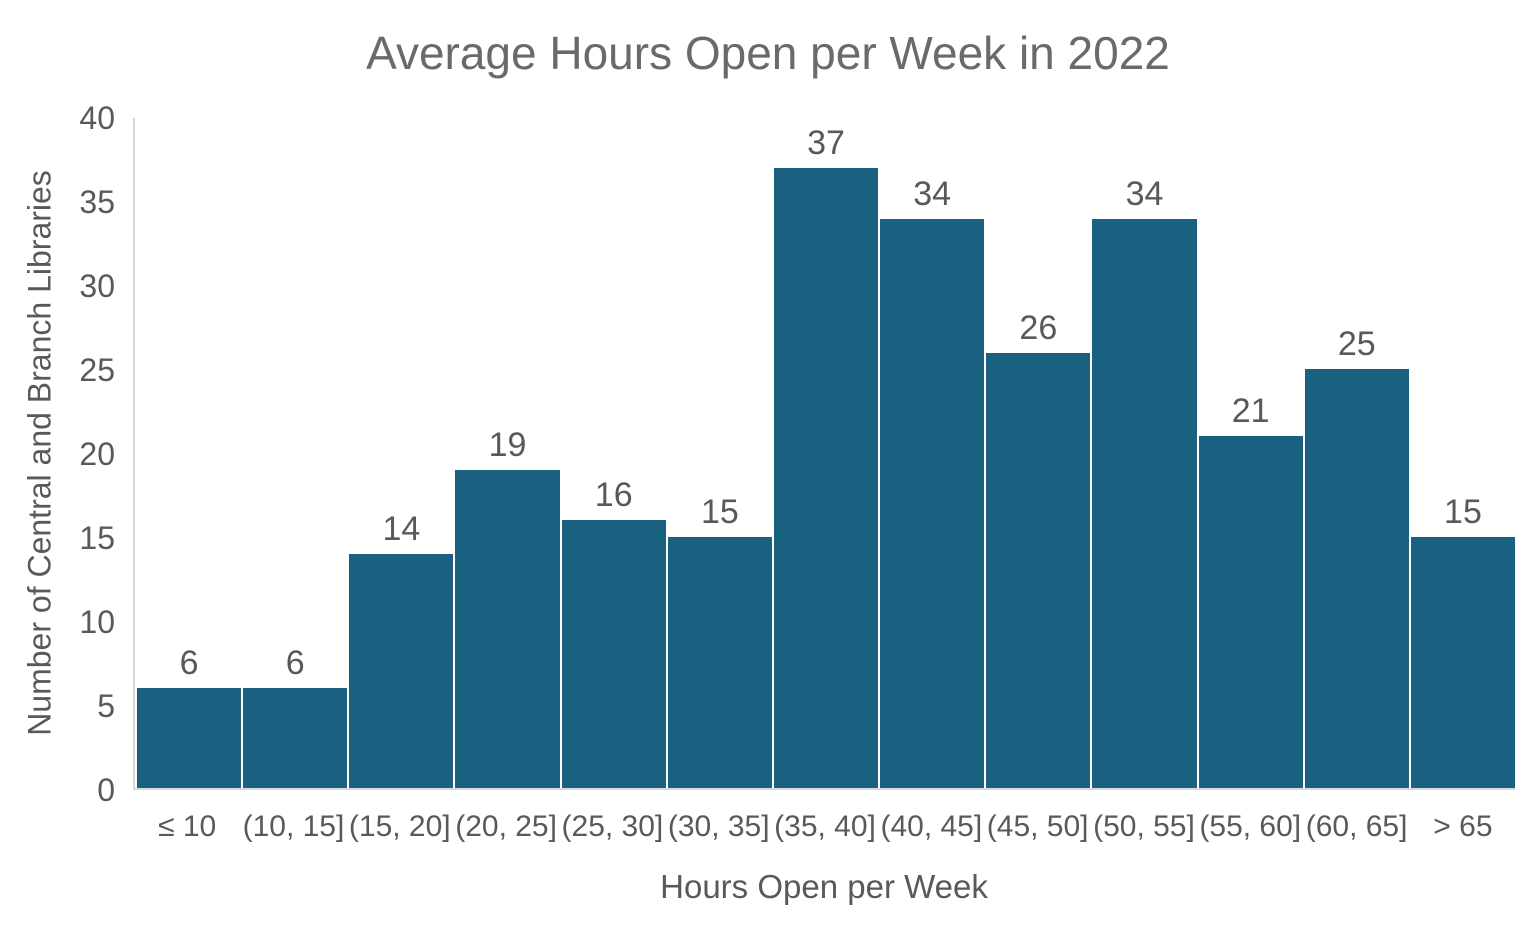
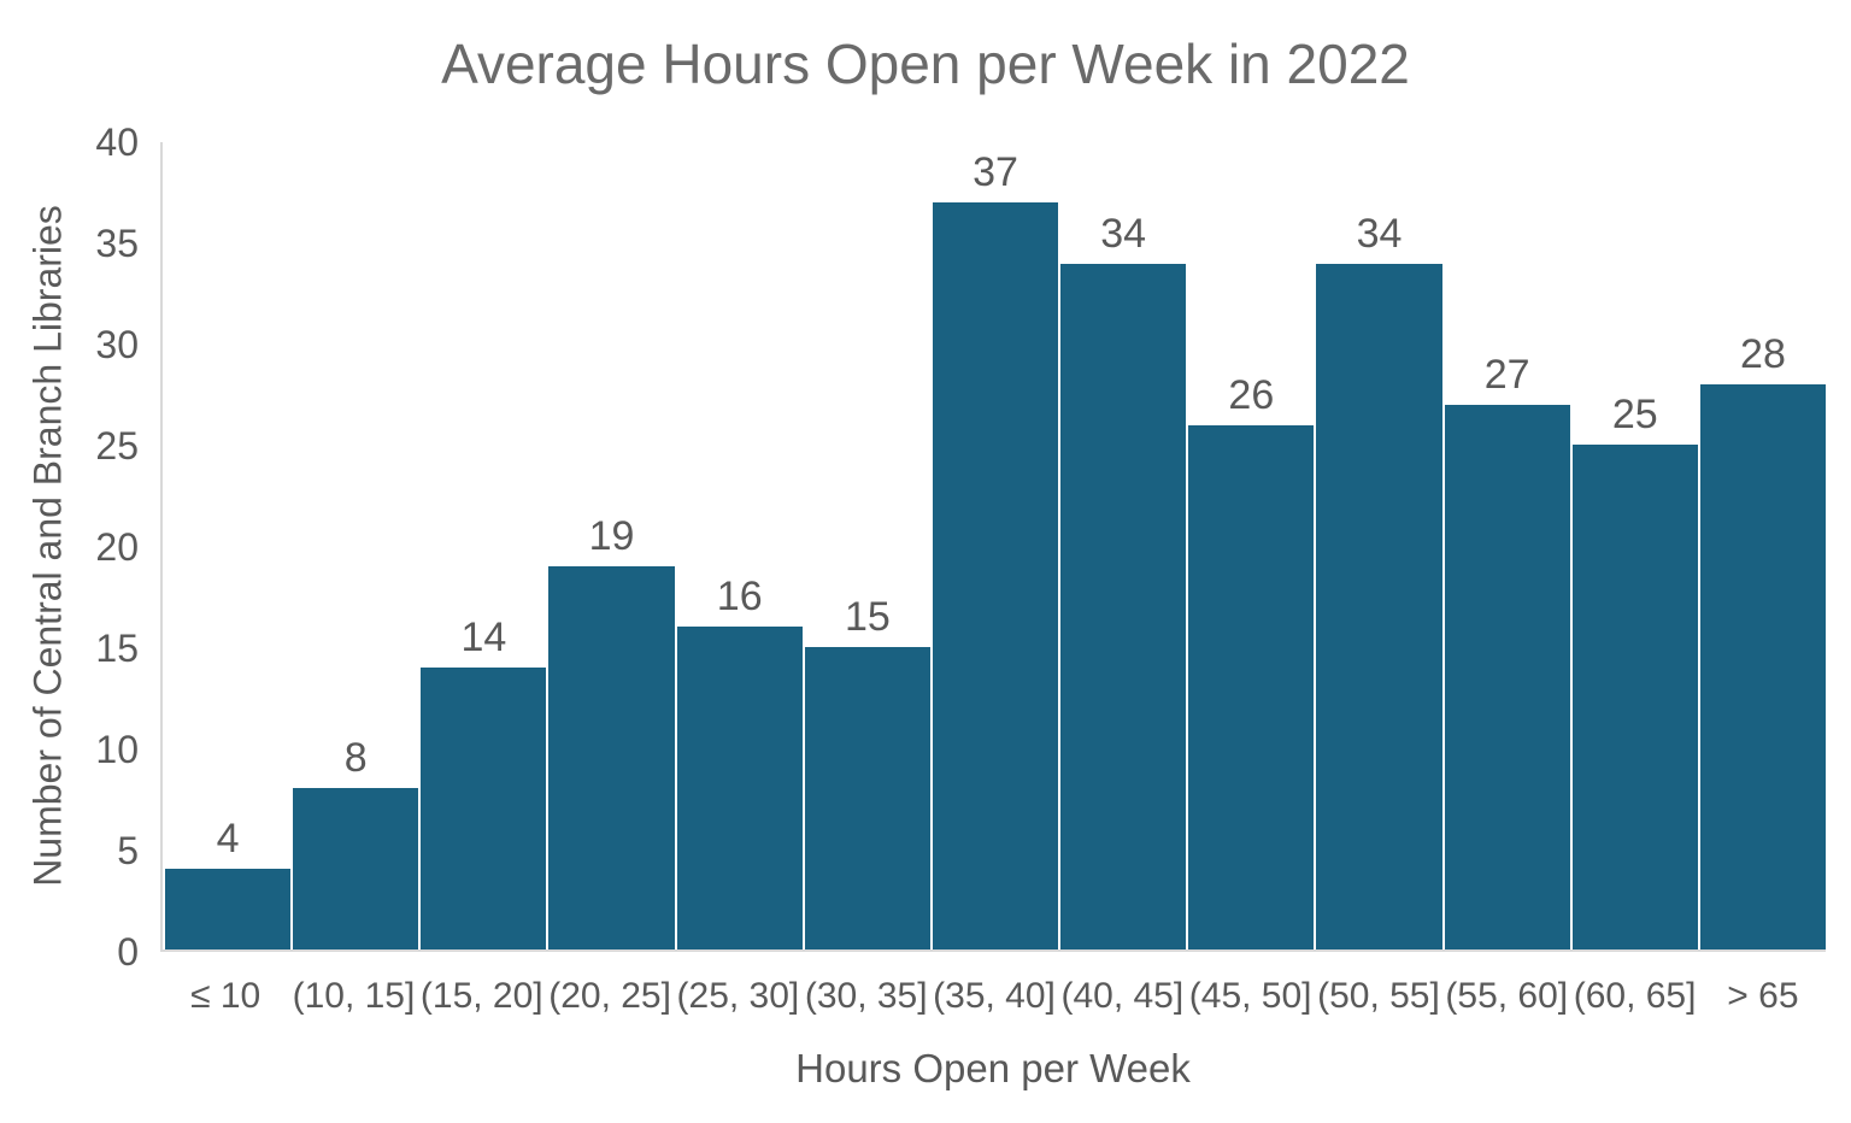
≤ 10: 6 -> 4
(10, 15]: 6 -> 8
(55, 60]: 21 -> 27
> 65: 15 -> 28
